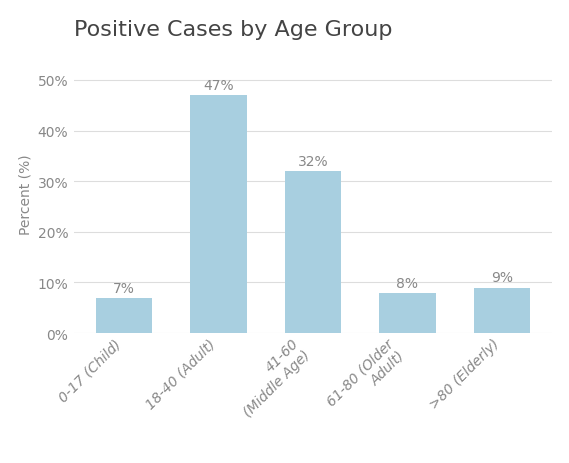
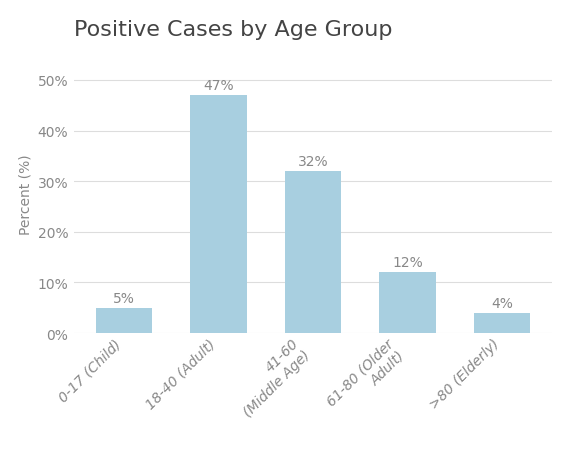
0-17 (Child): 7% -> 5%
61-80 (Older Adult): 8% -> 12%
>80 (Elderly): 9% -> 4%
